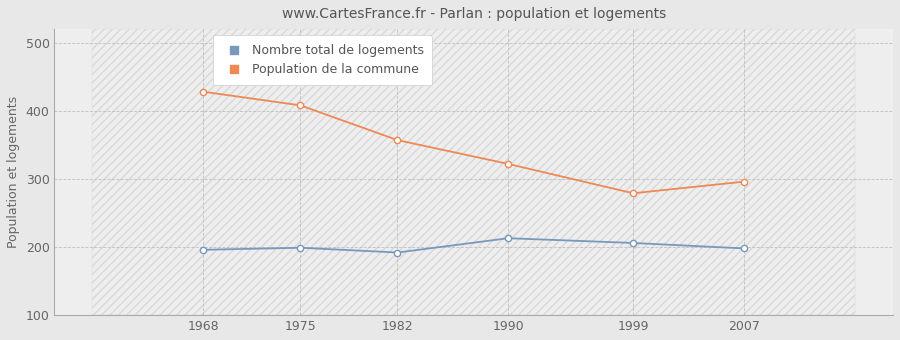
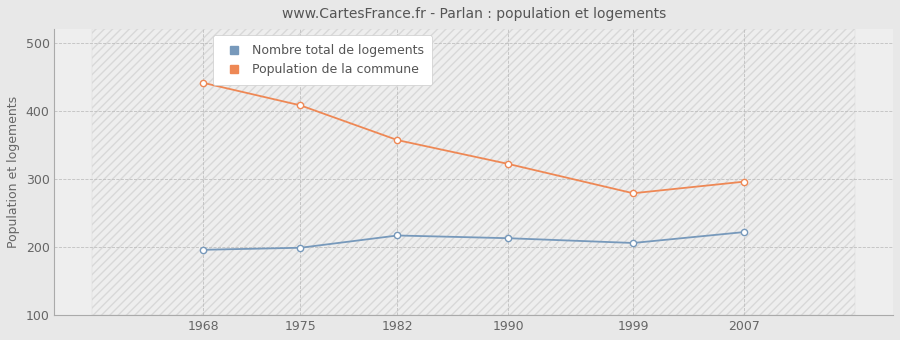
Population de la commune/1968: 428 -> 441
Nombre total de logements/1982: 192 -> 217
Nombre total de logements/2007: 198 -> 222
